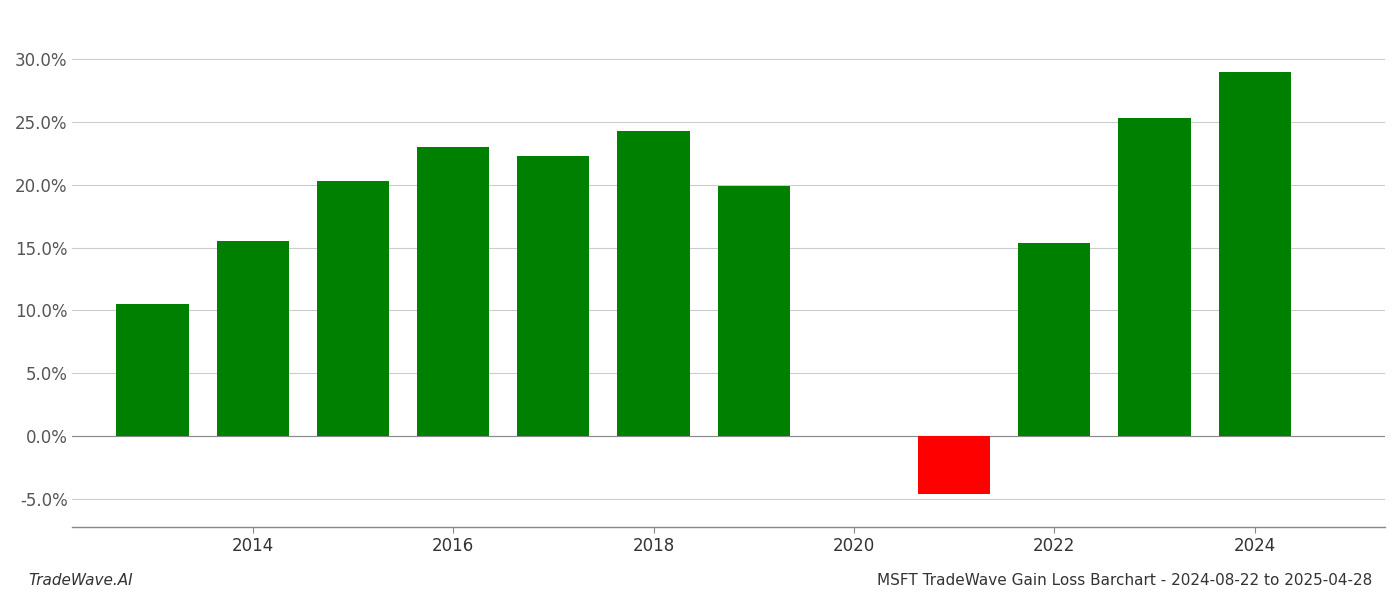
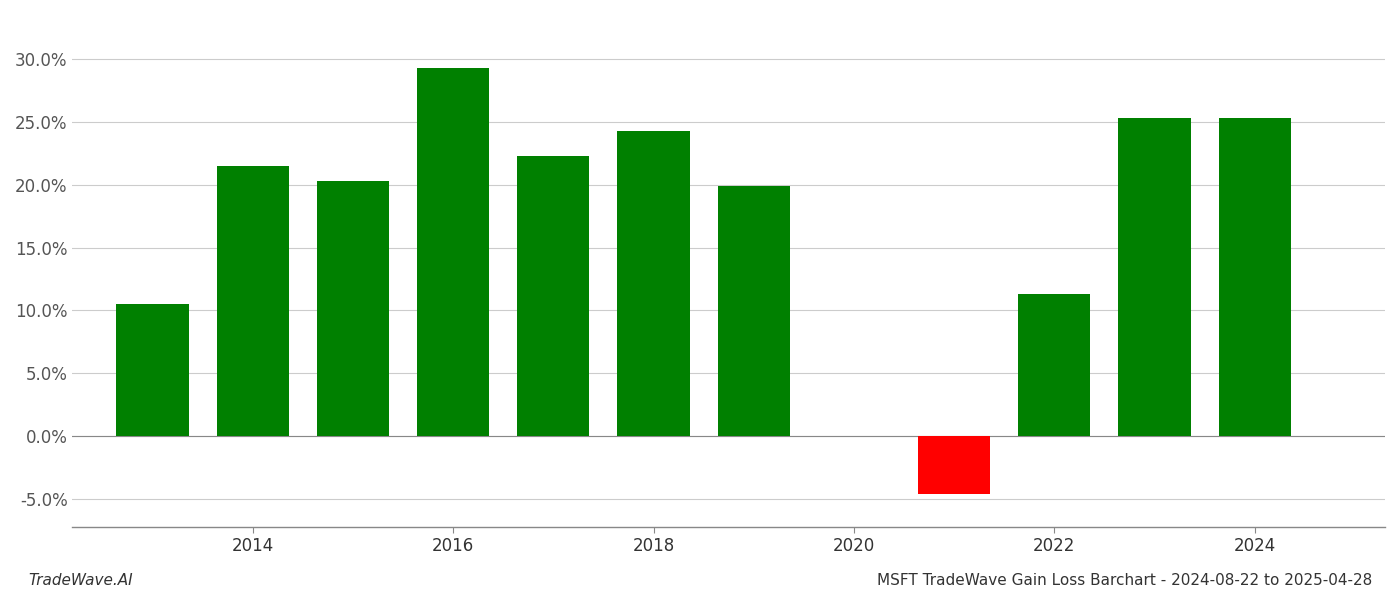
2014: 15.5% -> 21.5%
2016: 23.0% -> 29.3%
2022: 15.4% -> 11.3%
2024: 29.0% -> 25.3%
